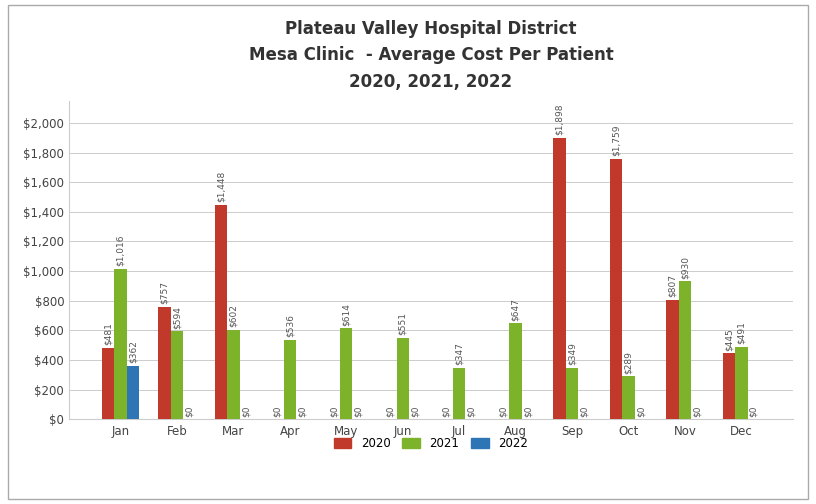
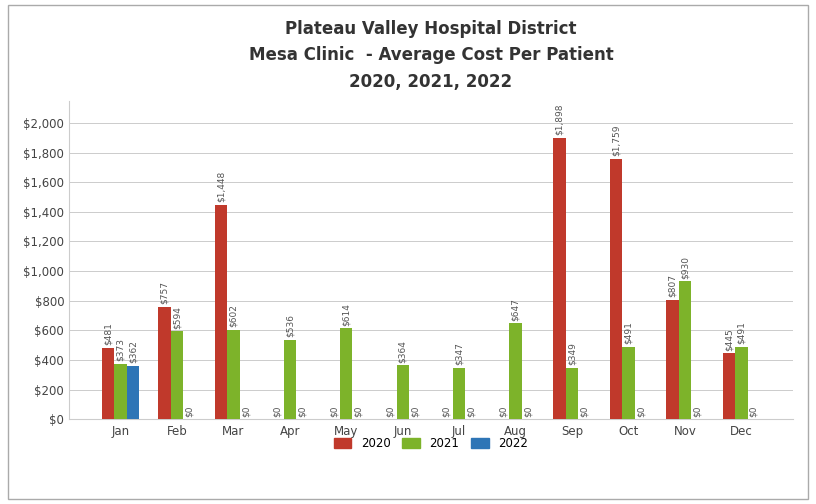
2021/Jan: $1,016 -> $373
2021/Jun: $551 -> $364
2021/Oct: $289 -> $491
